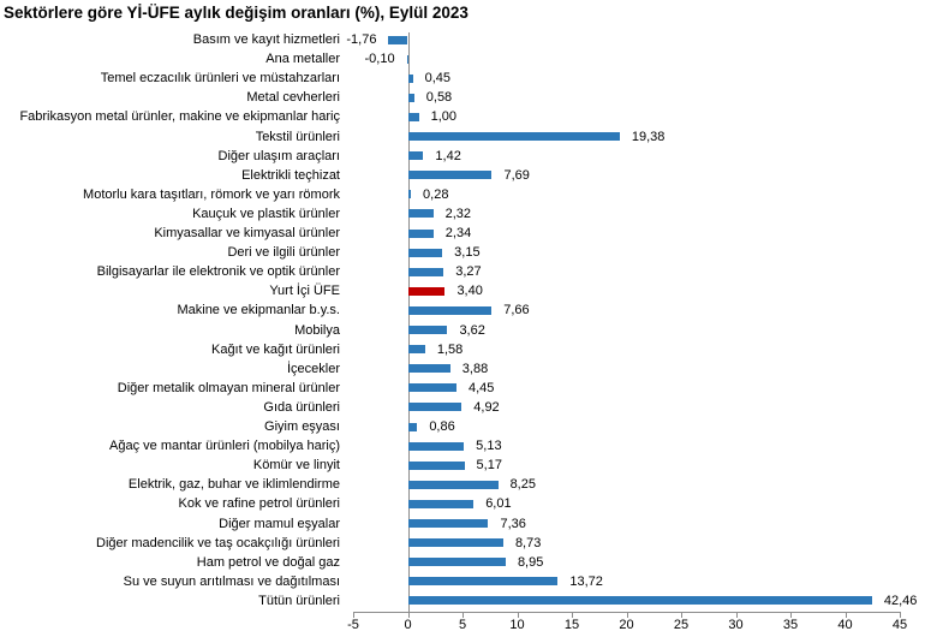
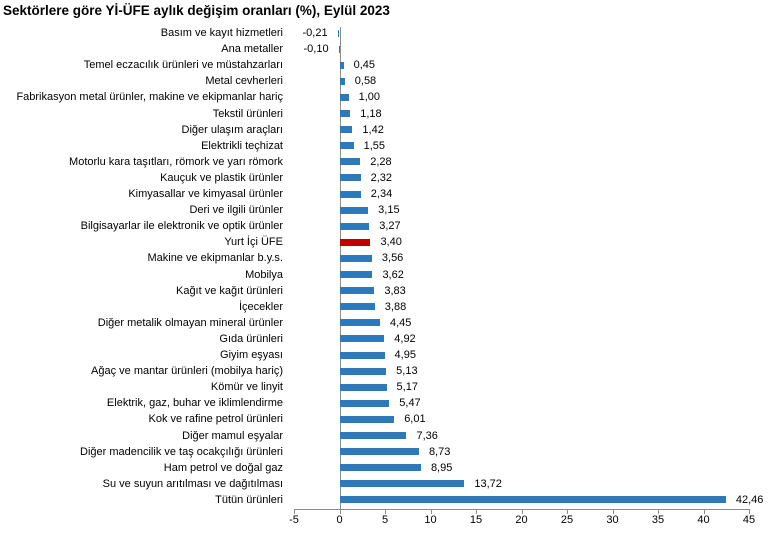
Basım ve kayıt hizmetleri: -1,76 -> -0,21
Tekstil ürünleri: 19,38 -> 1,18
Elektrikli teçhizat: 7,69 -> 1,55
Motorlu kara taşıtları, römork ve yarı römork: 0,28 -> 2,28
Makine ve ekipmanlar b.y.s.: 7,66 -> 3,56
Kağıt ve kağıt ürünleri: 1,58 -> 3,83
Giyim eşyası: 0,86 -> 4,95
Elektrik, gaz, buhar ve iklimlendirme: 8,25 -> 5,47
